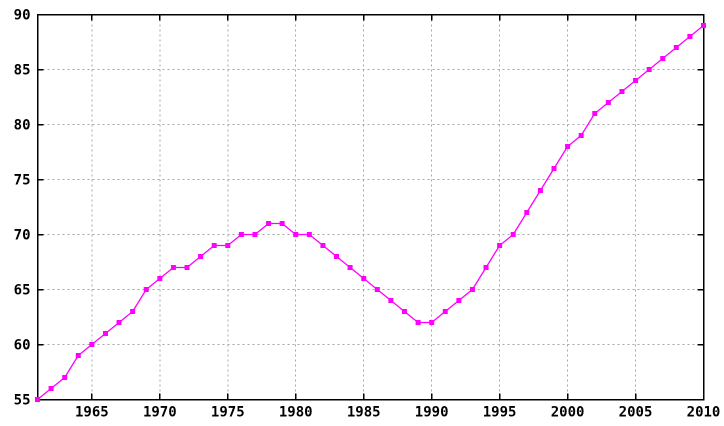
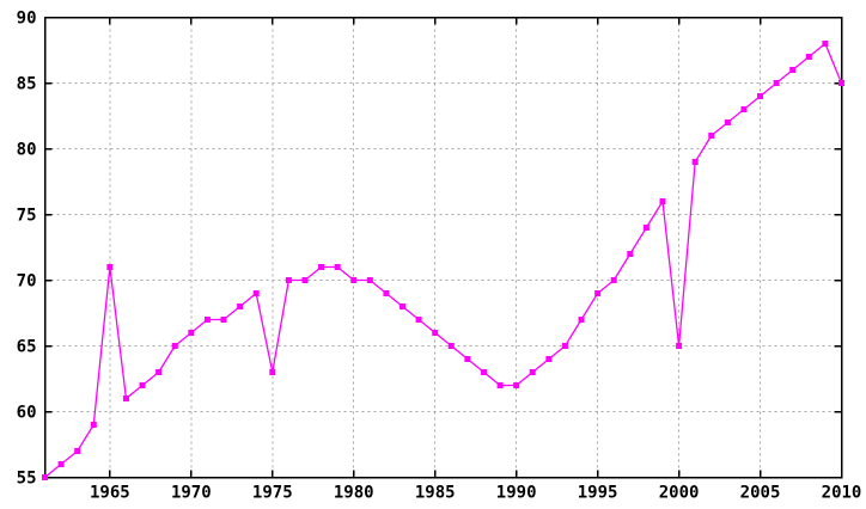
1965: 60 -> 71
1975: 69 -> 63
2000: 78 -> 65
2010: 89 -> 85
